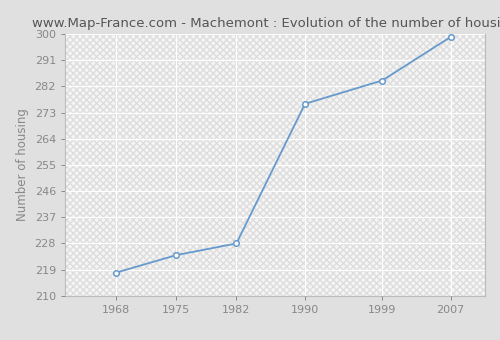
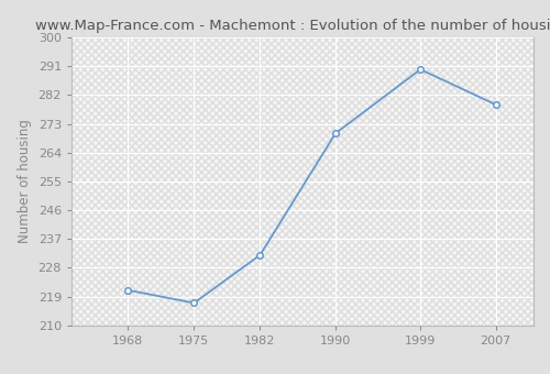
1968: 218 -> 221
1975: 224 -> 217
1982: 228 -> 232
1990: 276 -> 270
1999: 284 -> 290
2007: 299 -> 279
